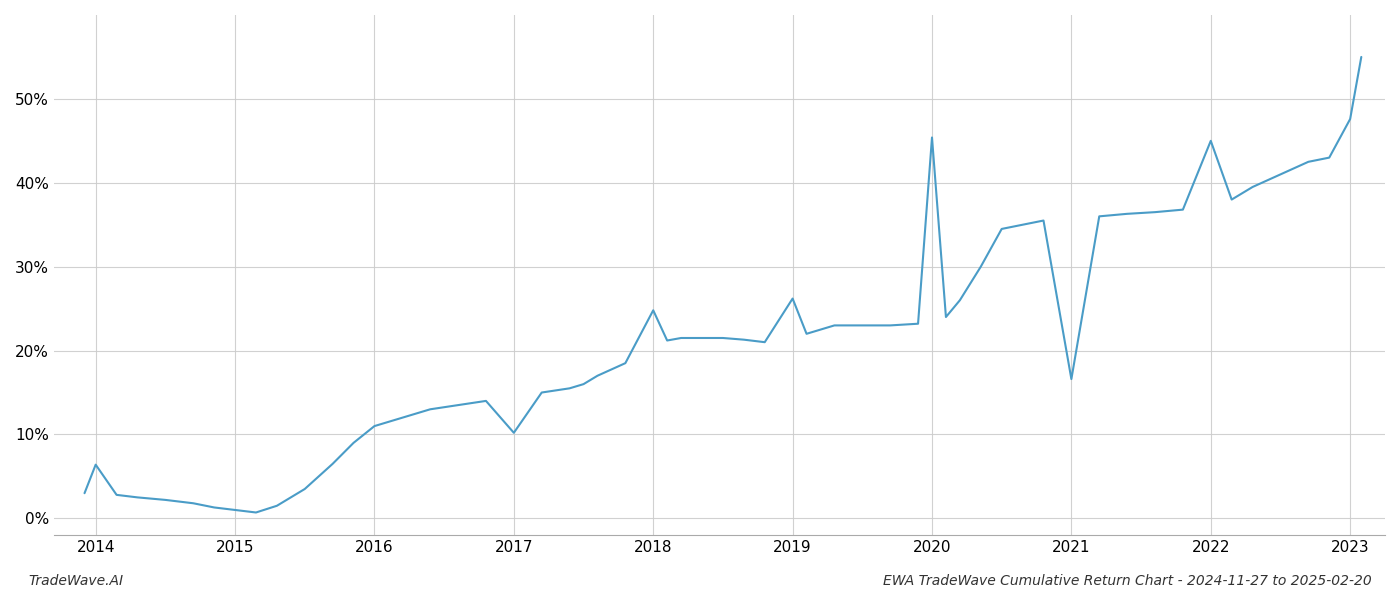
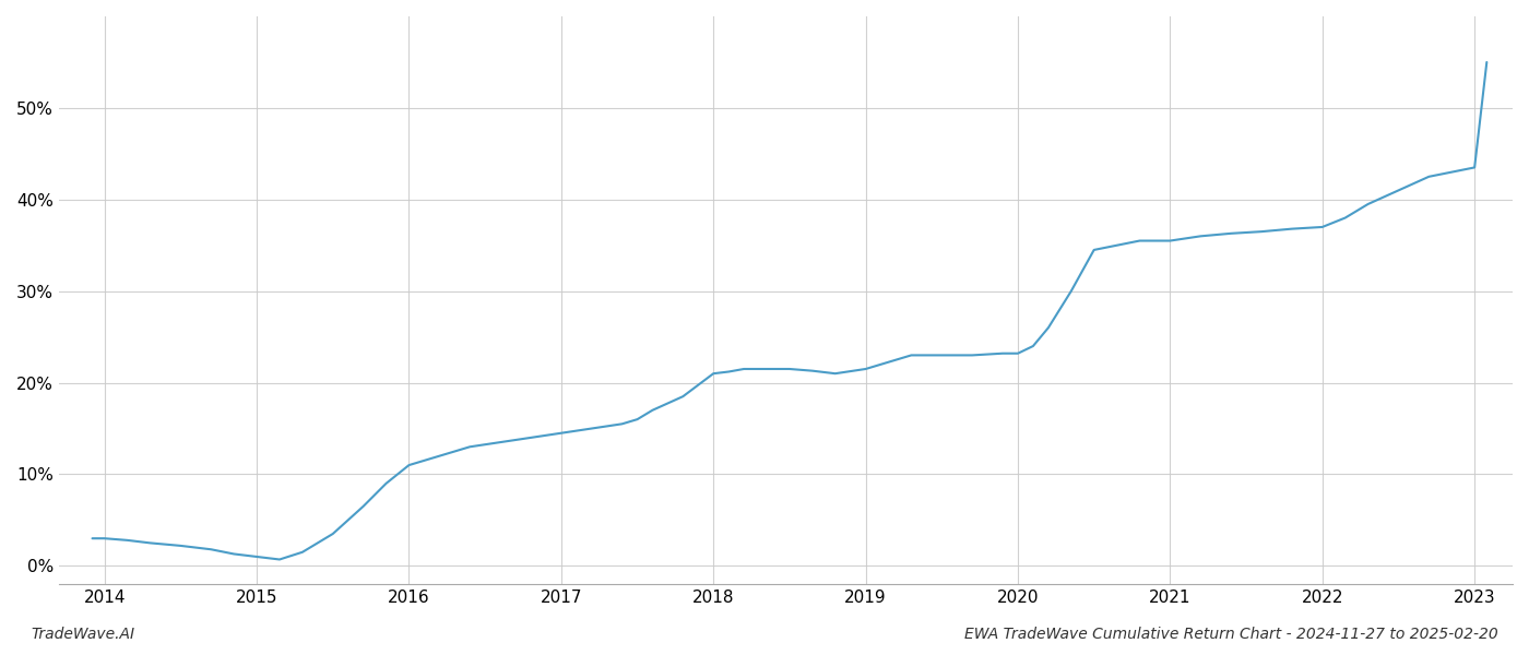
2014: 6.4% -> 3.0%
2017: 10.2% -> 14.5%
2018: 24.8% -> 21.0%
2019: 26.2% -> 21.5%
2020: 45.4% -> 23.2%
2021: 16.6% -> 35.5%
2022: 45.0% -> 37.0%
2023: 47.6% -> 43.5%
